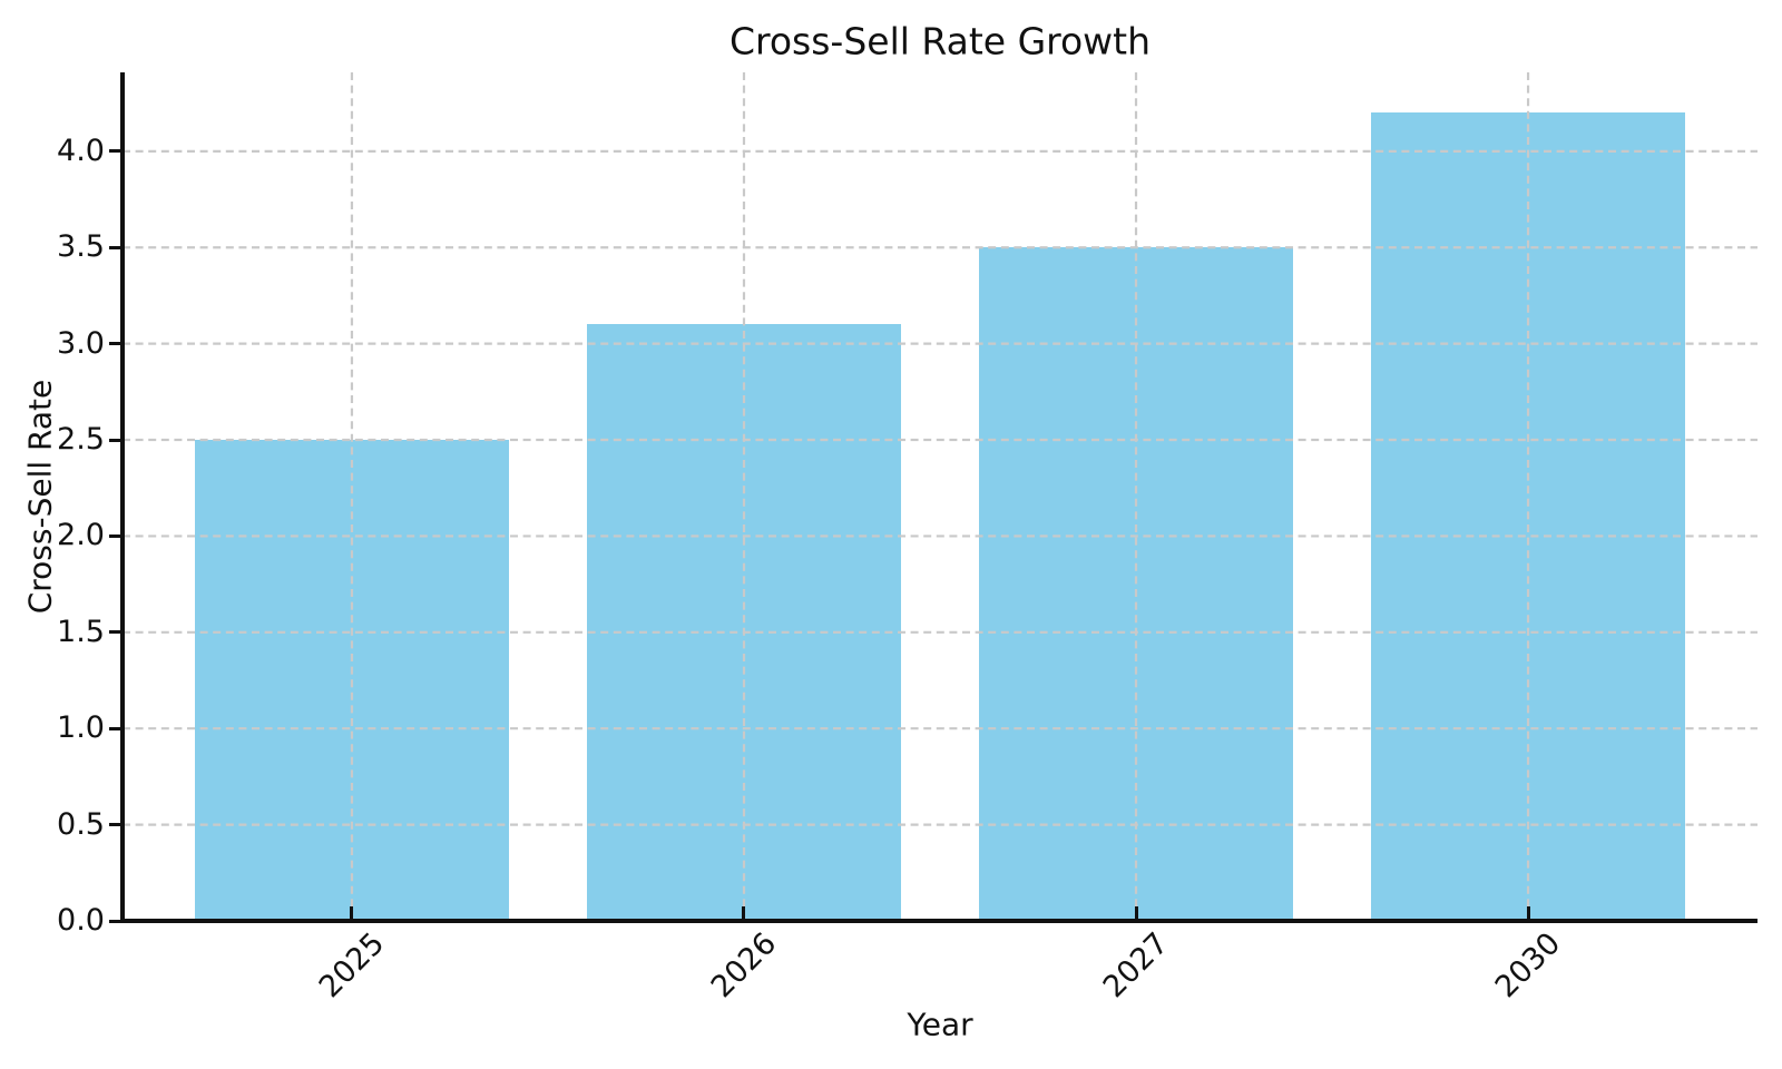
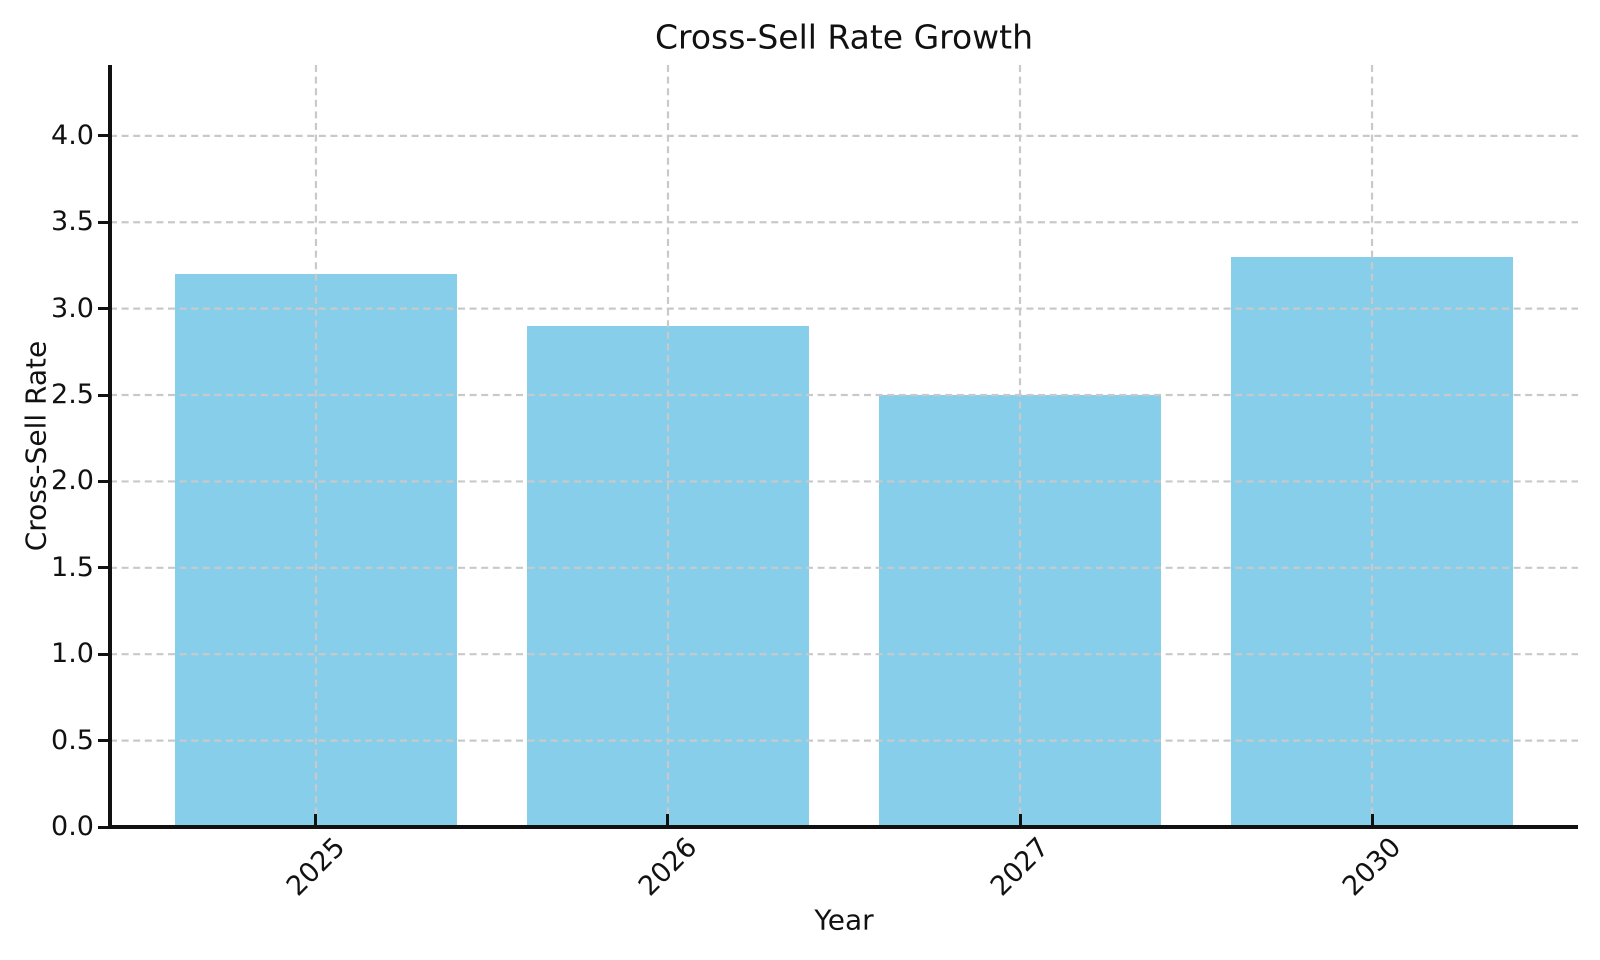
2025: 2.5 -> 3.2
2026: 3.1 -> 2.9
2027: 3.5 -> 2.5
2030: 4.2 -> 3.3
